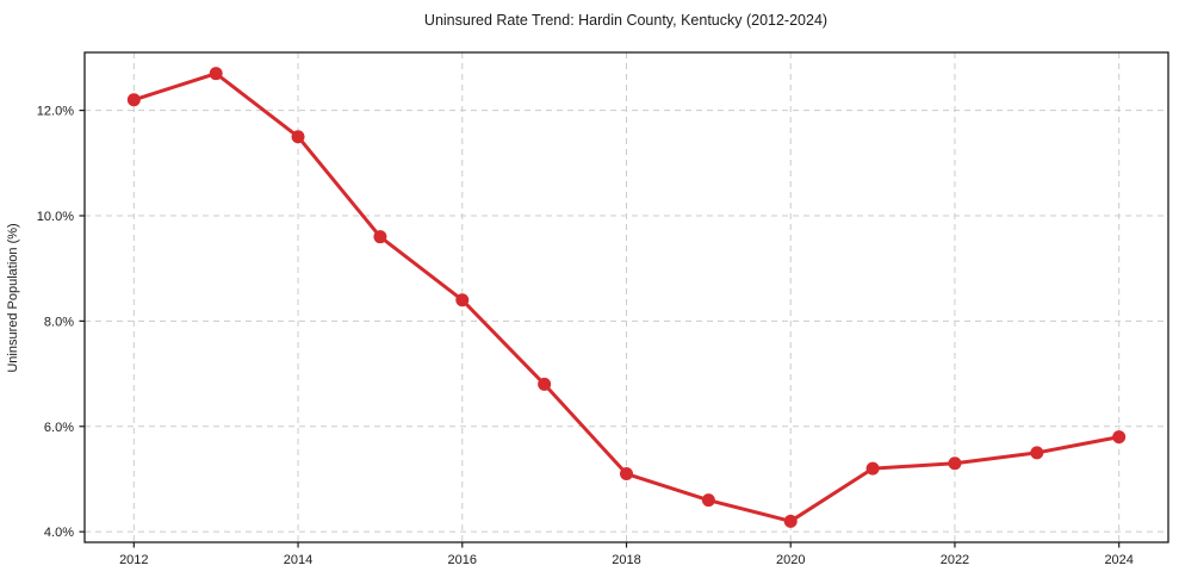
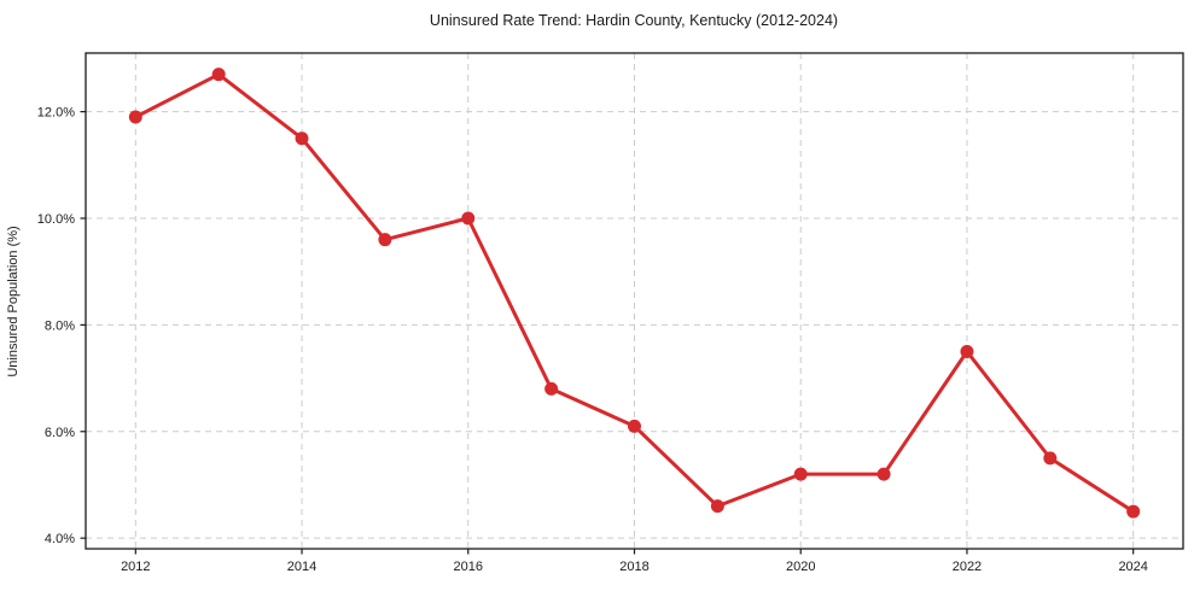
2012: 12.2% -> 11.9%
2016: 8.4% -> 10.0%
2018: 5.1% -> 6.1%
2020: 4.2% -> 5.2%
2022: 5.3% -> 7.5%
2024: 5.8% -> 4.5%
